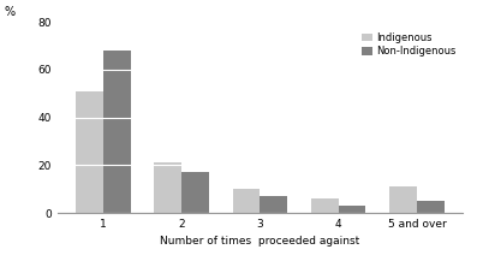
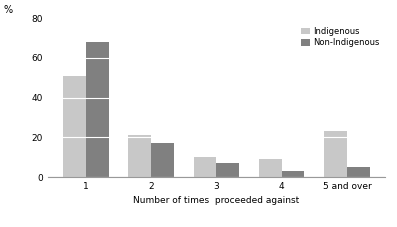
Indigenous/4: 6 -> 9
Indigenous/5 and over: 11 -> 23
